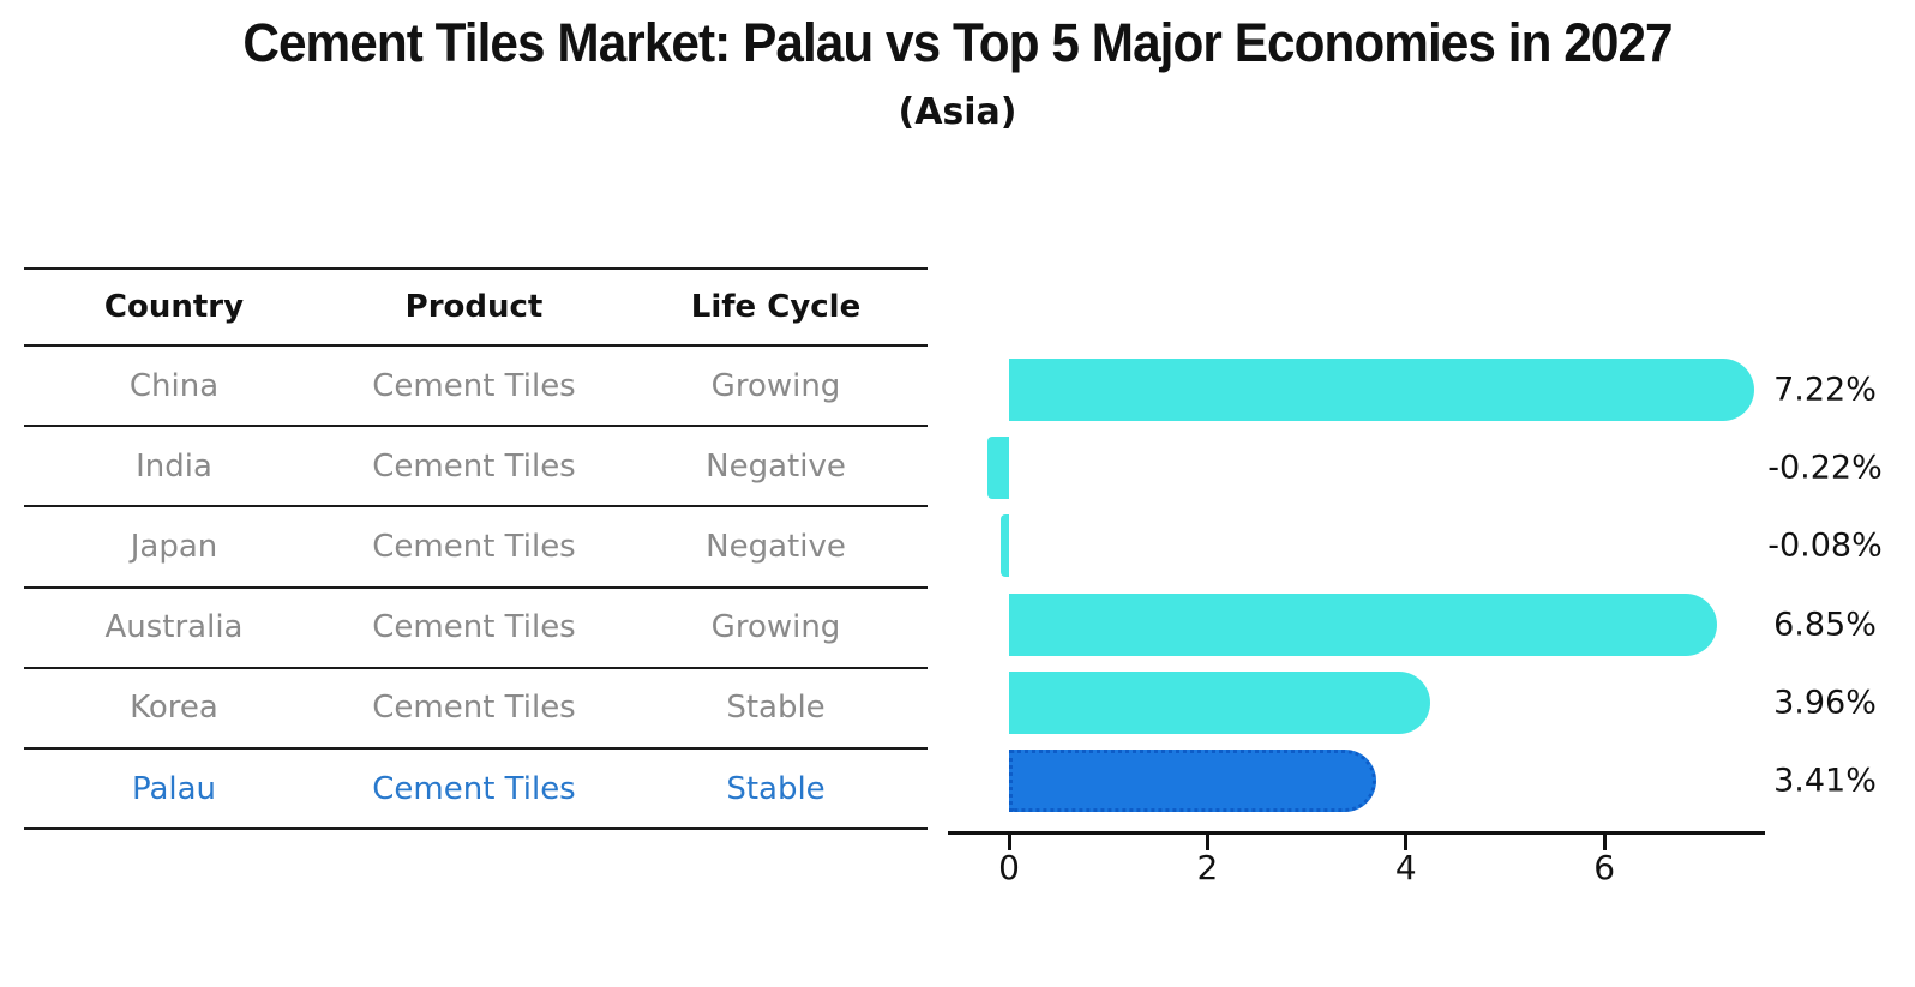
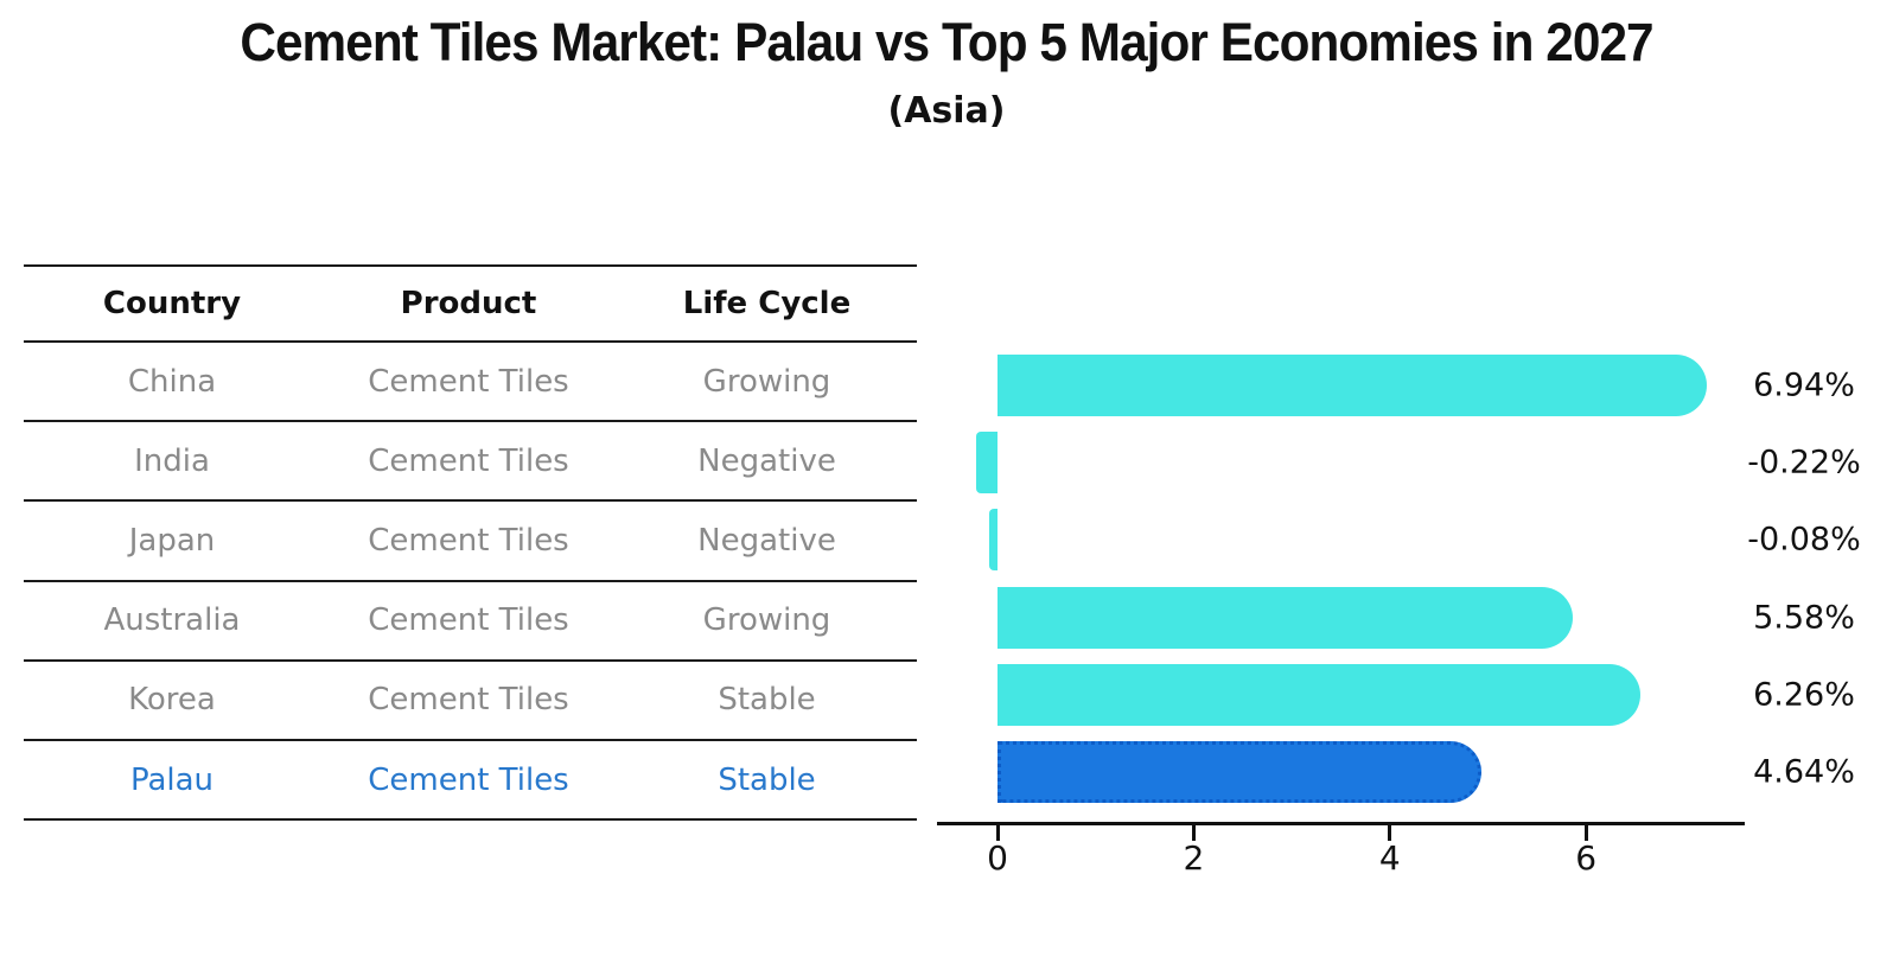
China: 7.22% -> 6.94%
Australia: 6.85% -> 5.58%
Korea: 3.96% -> 6.26%
Palau: 3.41% -> 4.64%
